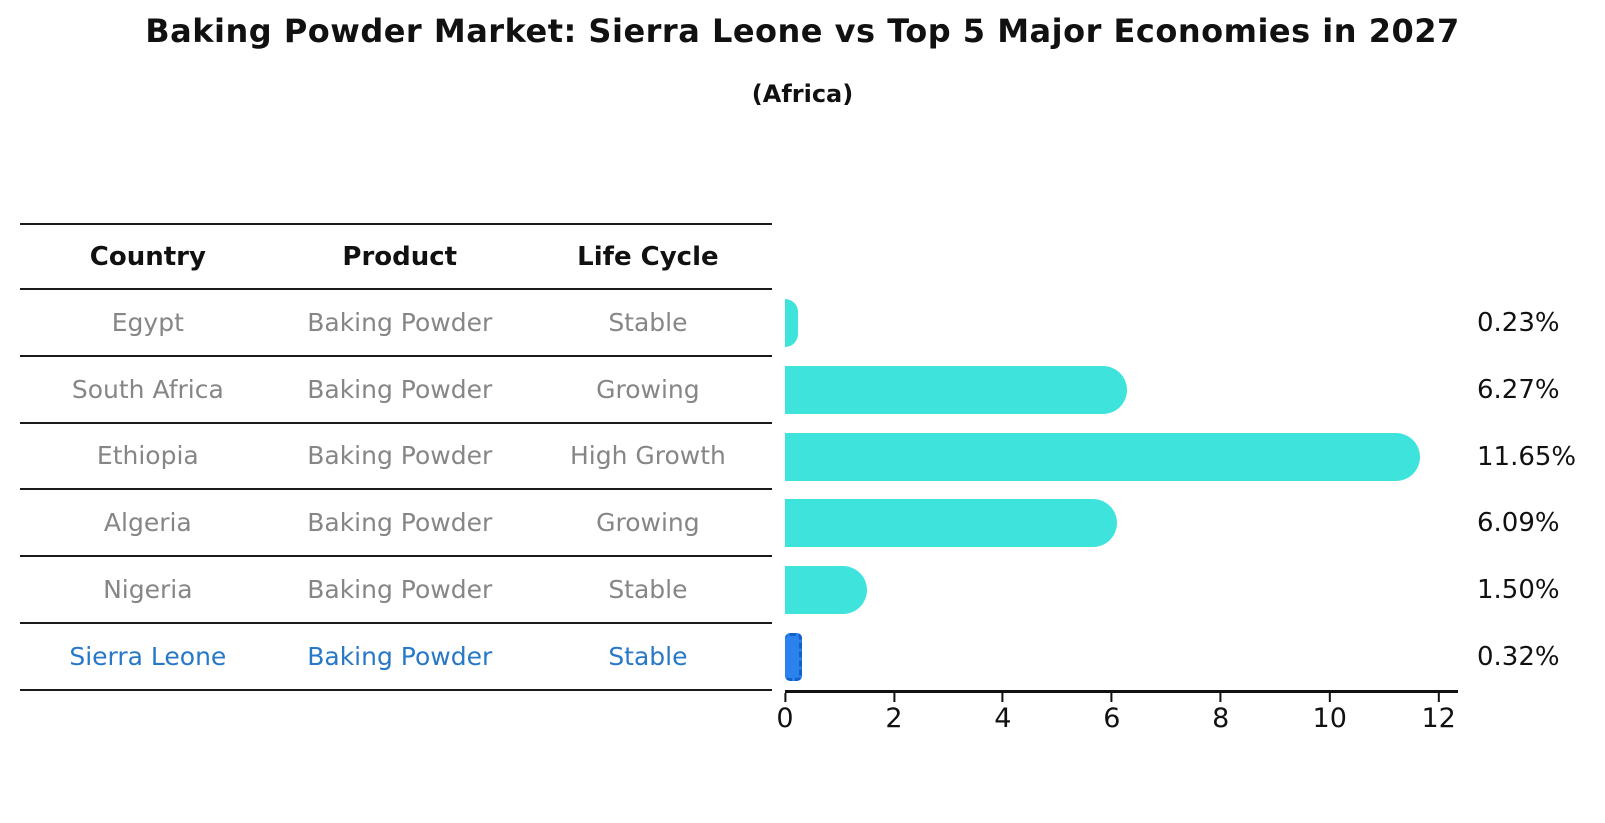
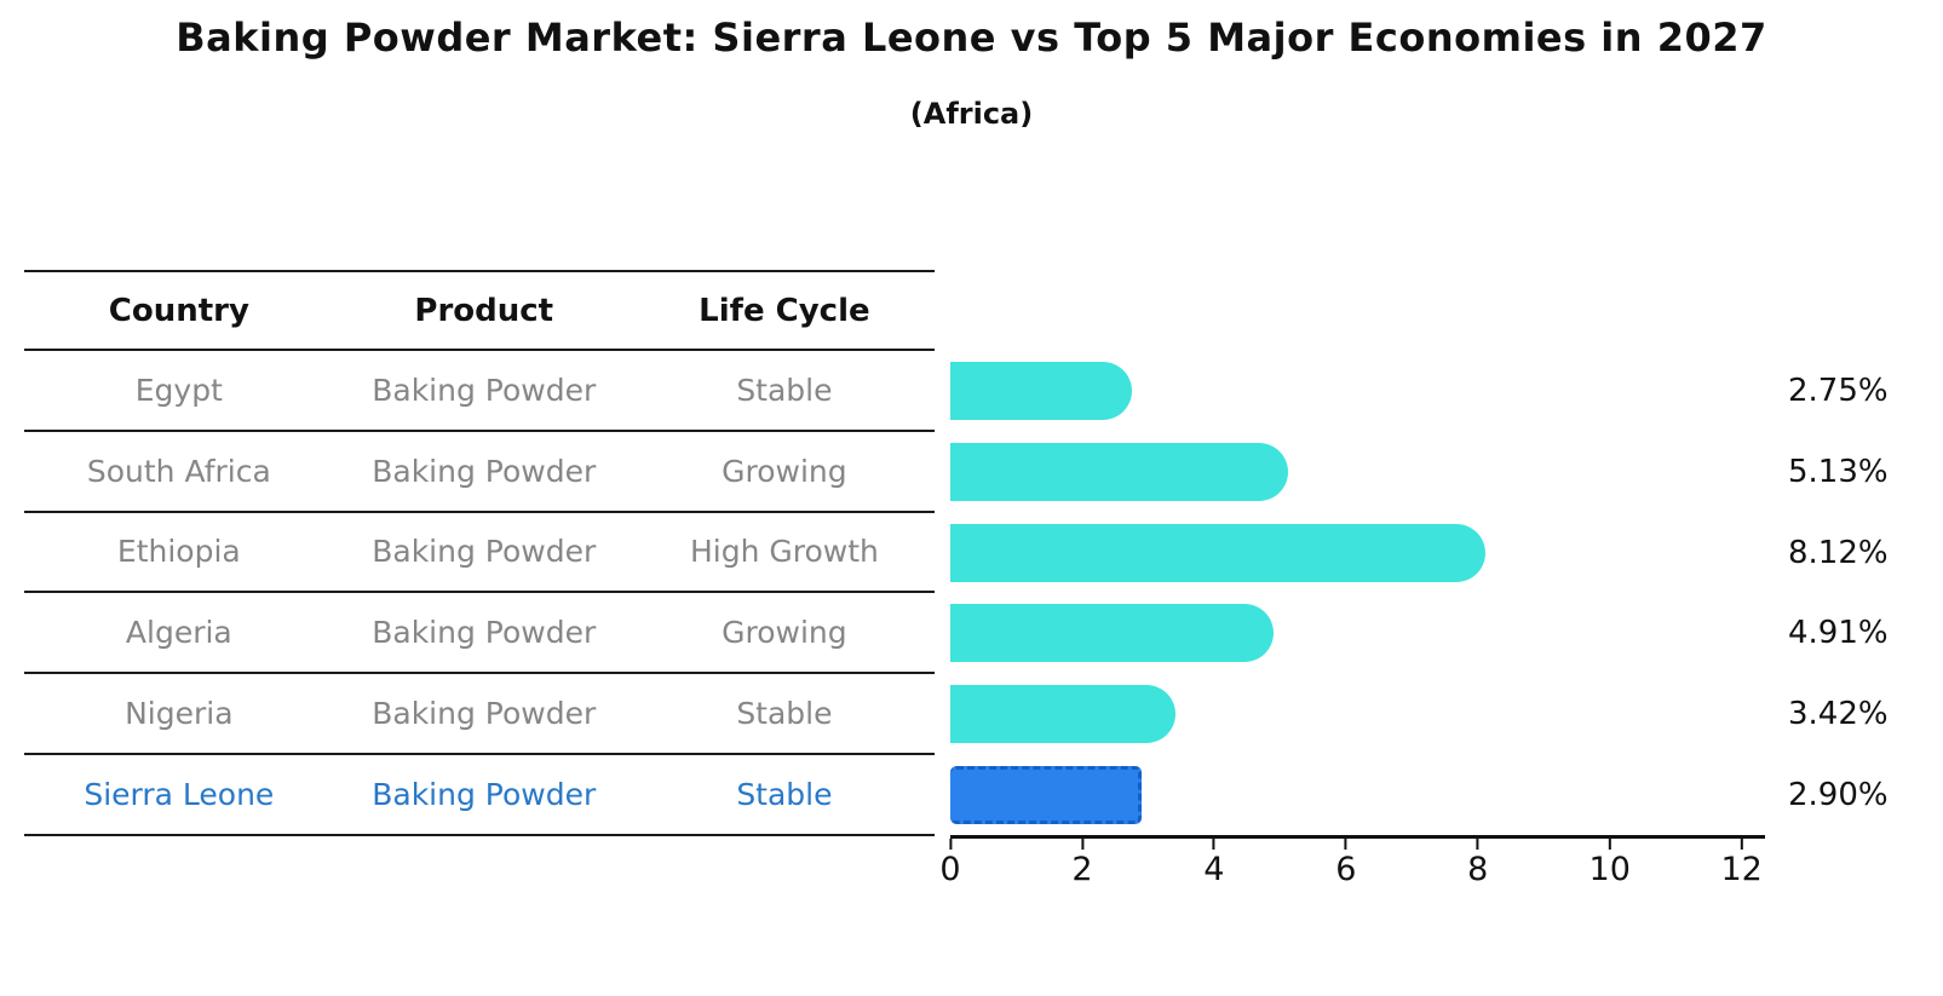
Egypt: 0.23% -> 2.75%
South Africa: 6.27% -> 5.13%
Ethiopia: 11.65% -> 8.12%
Algeria: 6.09% -> 4.91%
Nigeria: 1.50% -> 3.42%
Sierra Leone: 0.32% -> 2.90%
